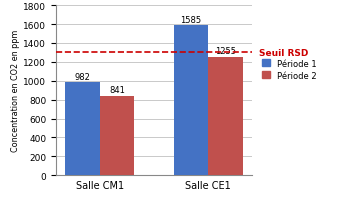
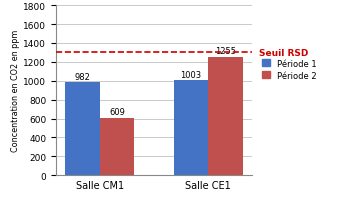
Période 2/Salle CM1: 841 -> 609
Période 1/Salle CE1: 1585 -> 1003
